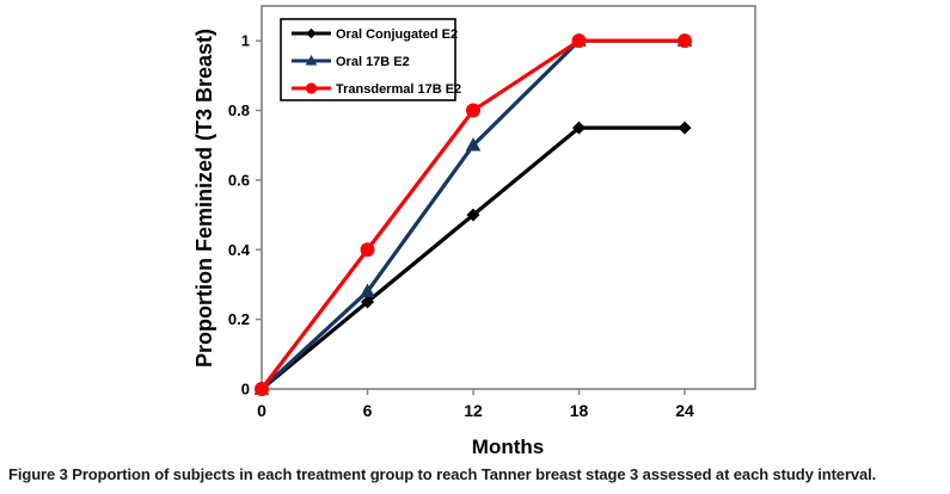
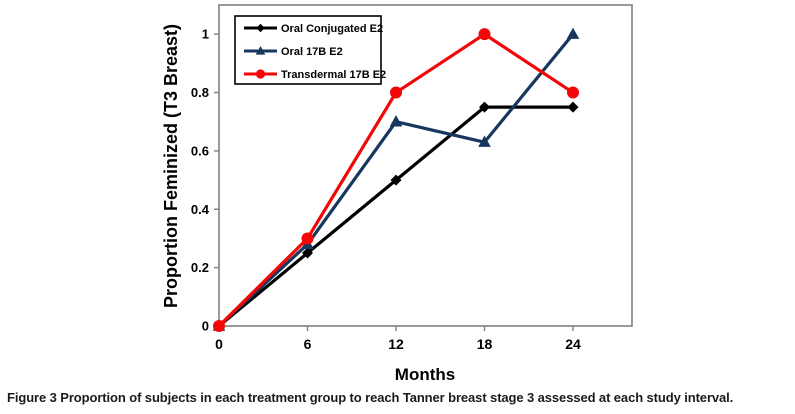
Transdermal 17B E2/6: 0.4 -> 0.3
Oral 17B E2/18: 1.00 -> 0.63
Transdermal 17B E2/24: 1.0 -> 0.8
